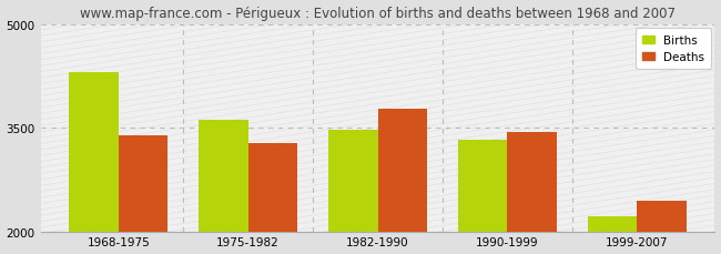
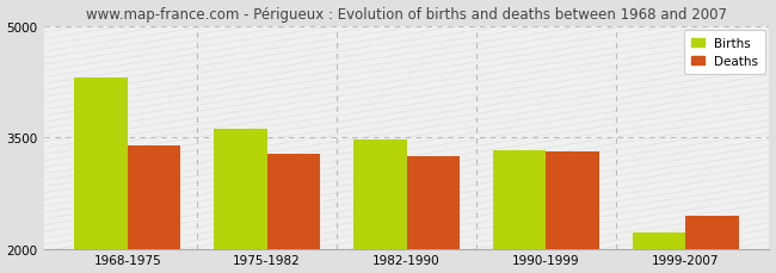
Deaths/1982-1990: 3780 -> 3250
Deaths/1990-1999: 3440 -> 3310
